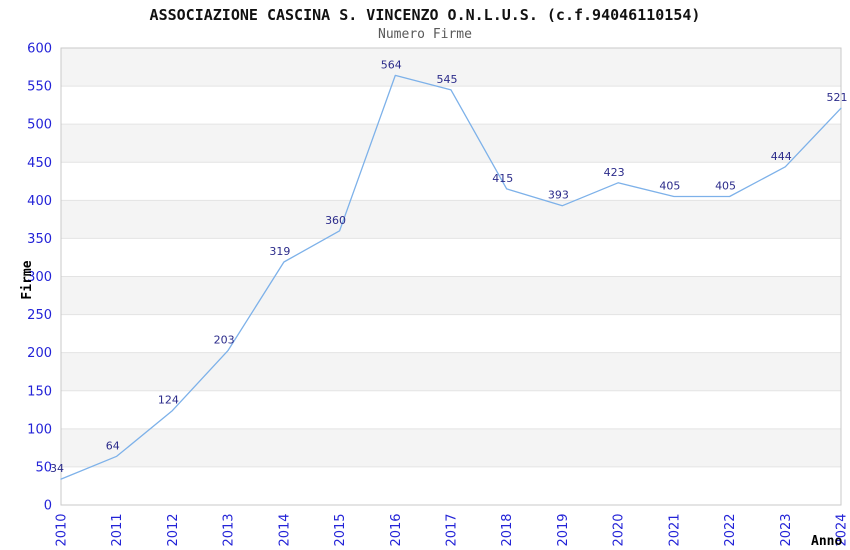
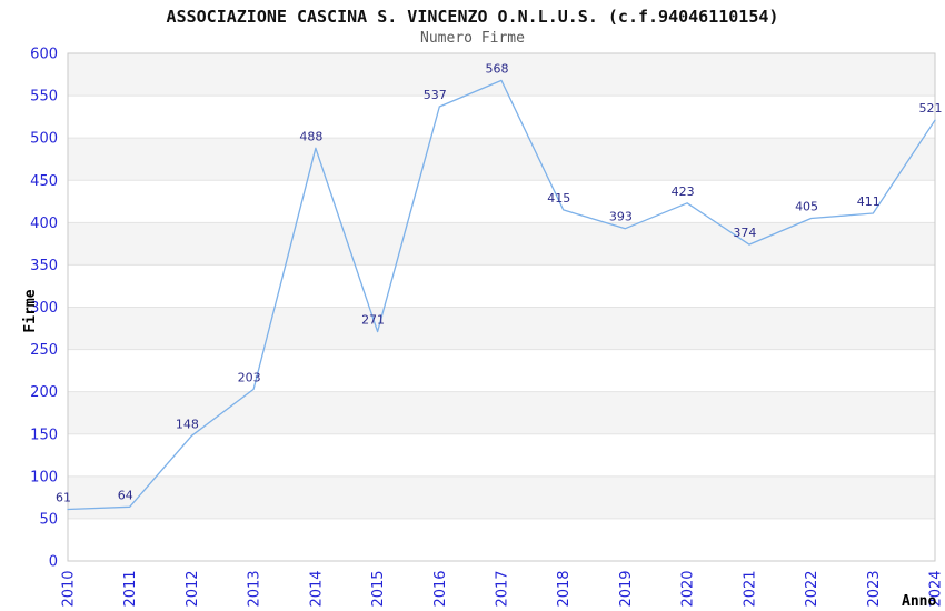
2010: 34 -> 61
2012: 124 -> 148
2014: 319 -> 488
2015: 360 -> 271
2016: 564 -> 537
2017: 545 -> 568
2021: 405 -> 374
2023: 444 -> 411
